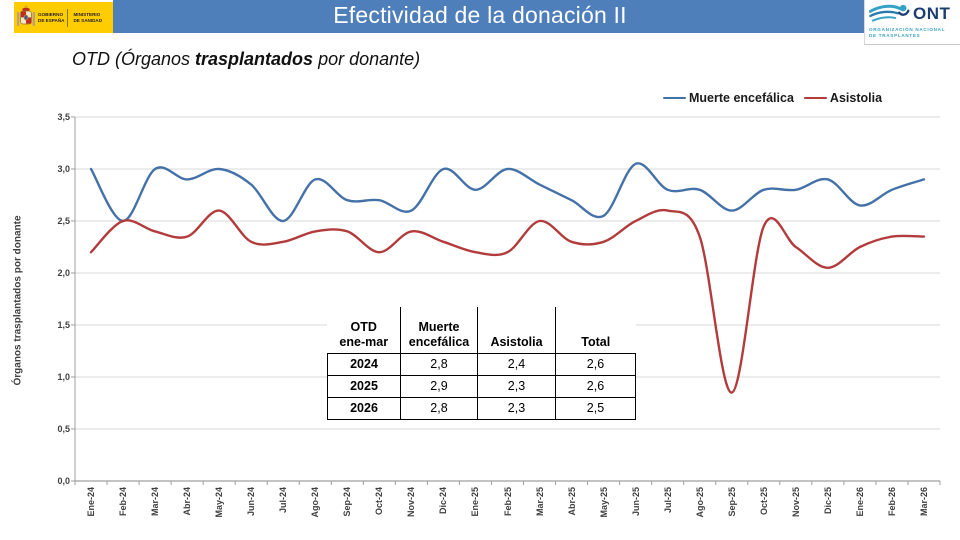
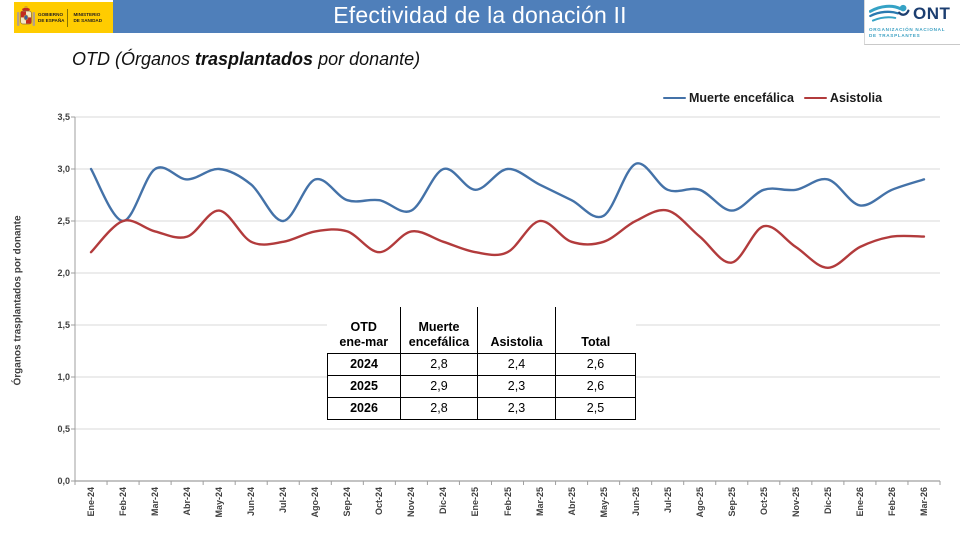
Asistolia/Sep-25: 0,85 -> 2,10
